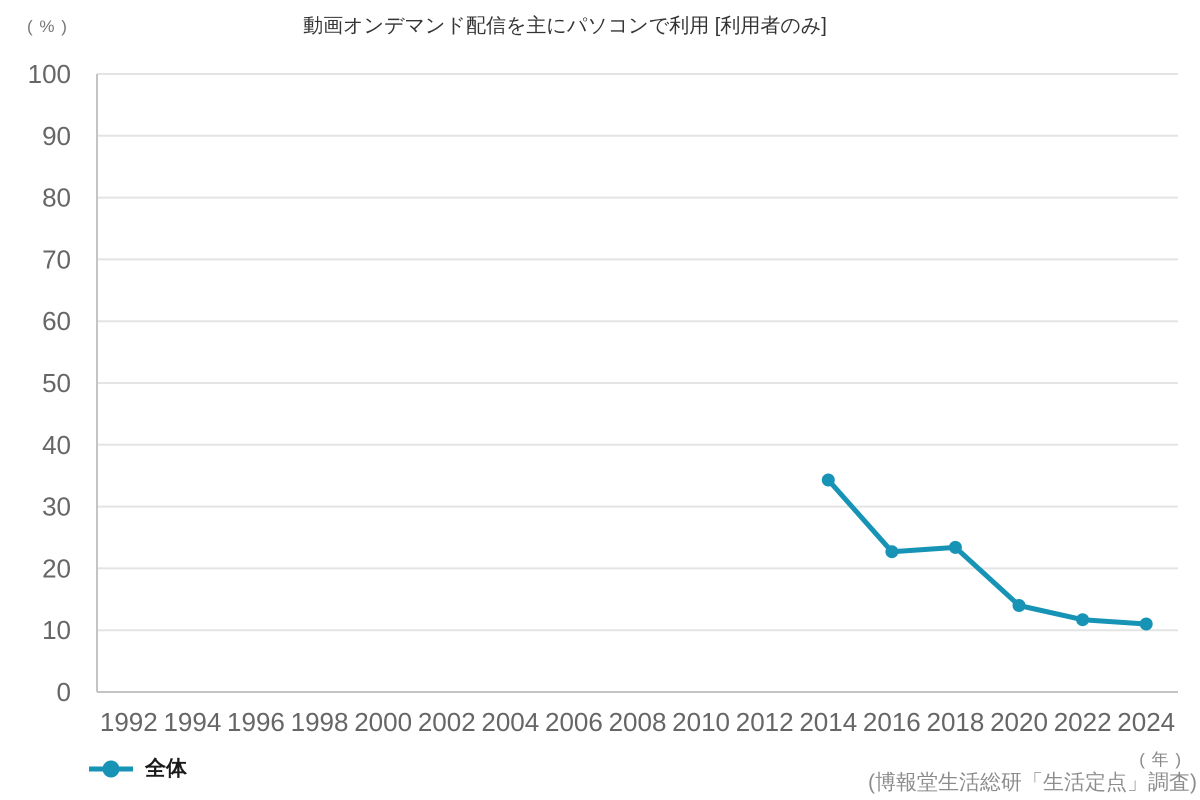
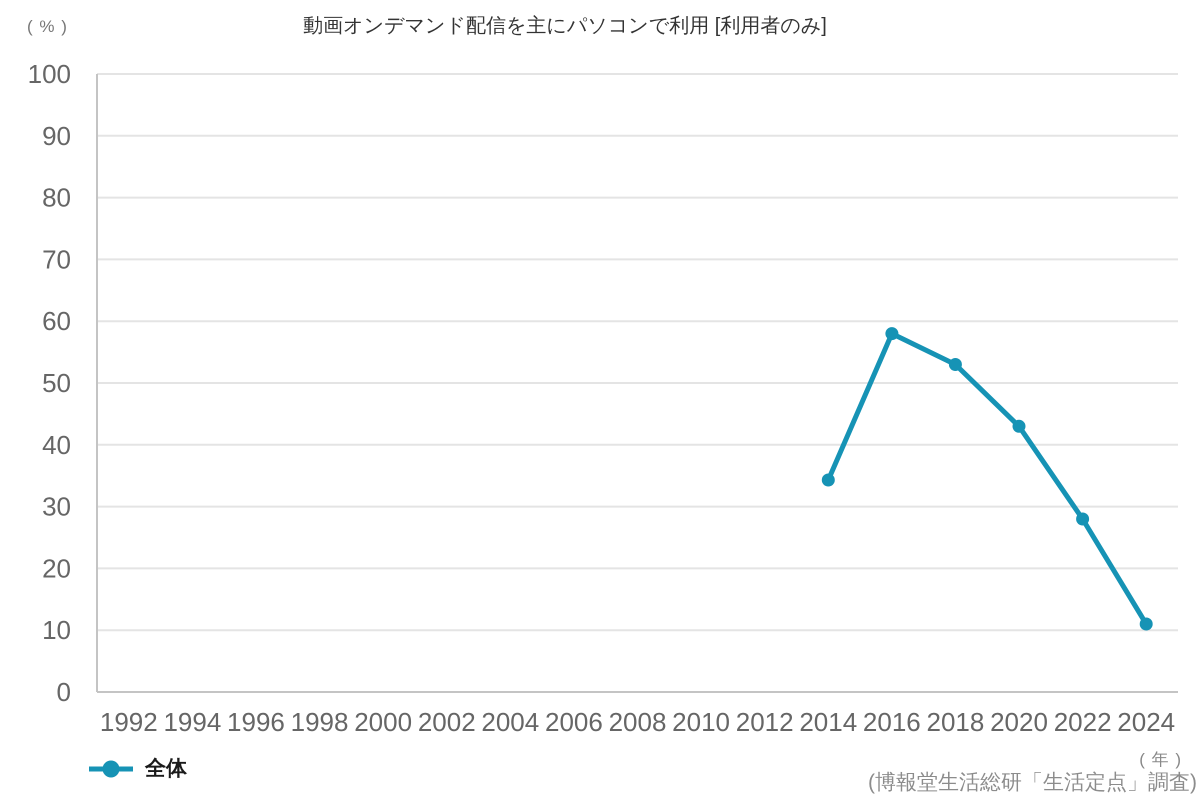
2016: 23 -> 58
2018: 23 -> 53
2020: 14 -> 43
2022: 12 -> 28
